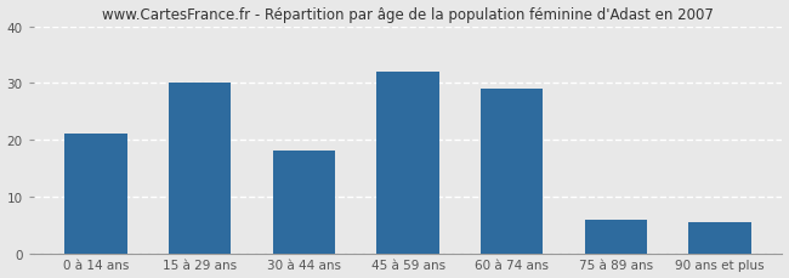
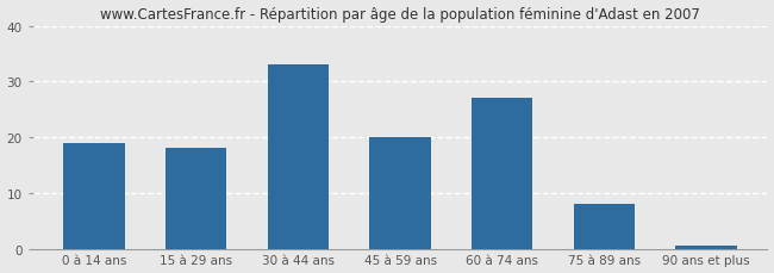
0 à 14 ans: 21.0 -> 19.0
15 à 29 ans: 30.0 -> 18.0
30 à 44 ans: 18.0 -> 33.0
45 à 59 ans: 32.0 -> 20.0
60 à 74 ans: 29.0 -> 27.0
75 à 89 ans: 6.0 -> 8.0
90 ans et plus: 5.5 -> 0.5
